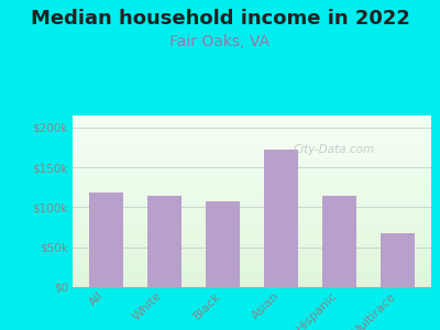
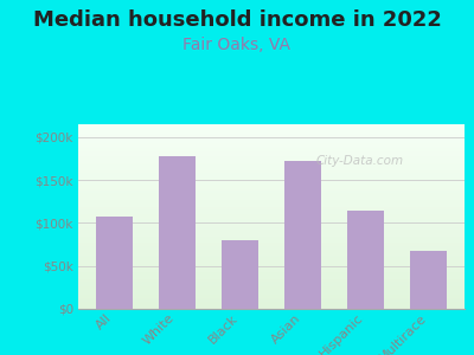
All: $118k -> $108k
White: $115k -> $178k
Black: $107k -> $80k
